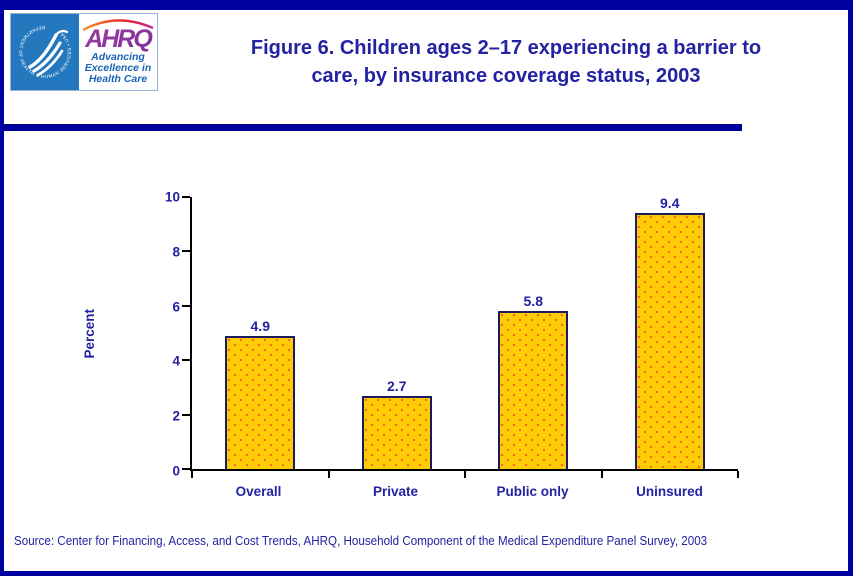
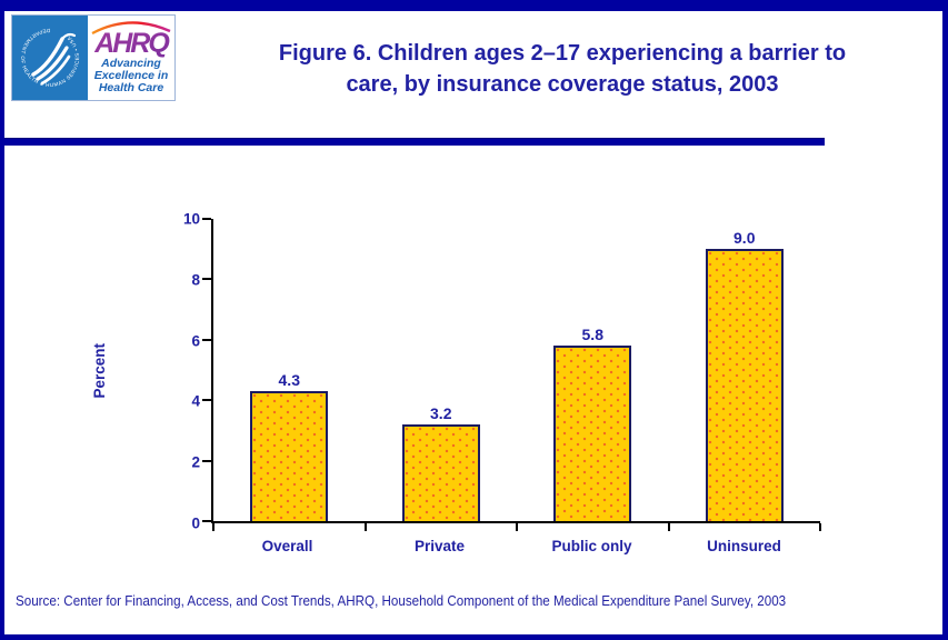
Overall: 4.9 -> 4.3
Private: 2.7 -> 3.2
Uninsured: 9.4 -> 9.0
